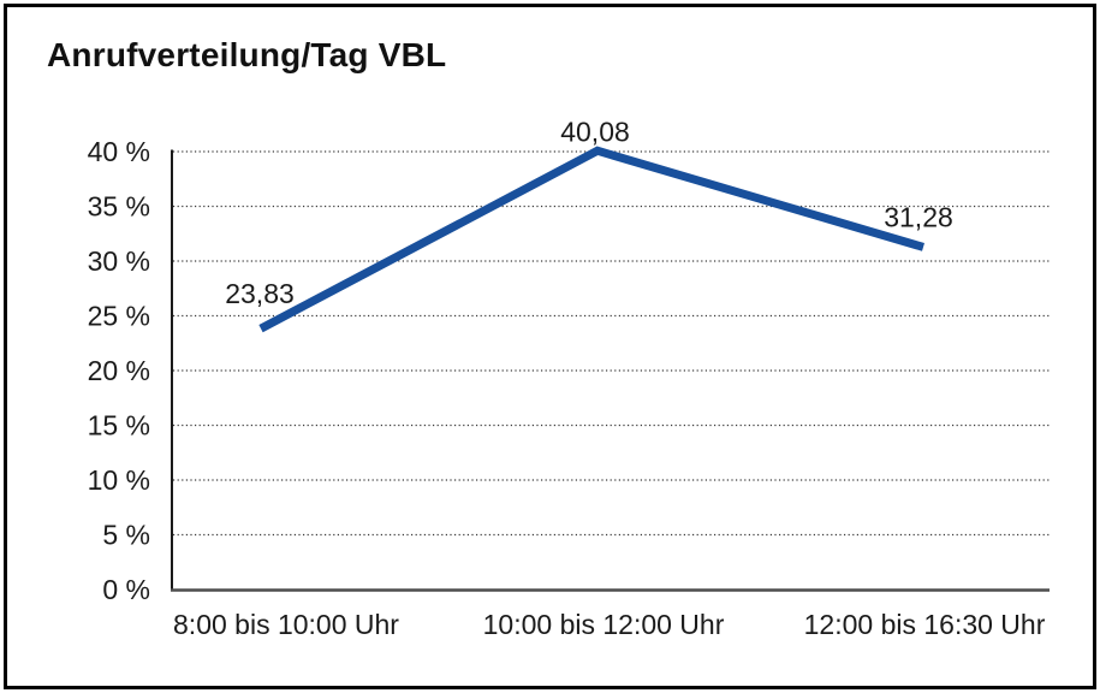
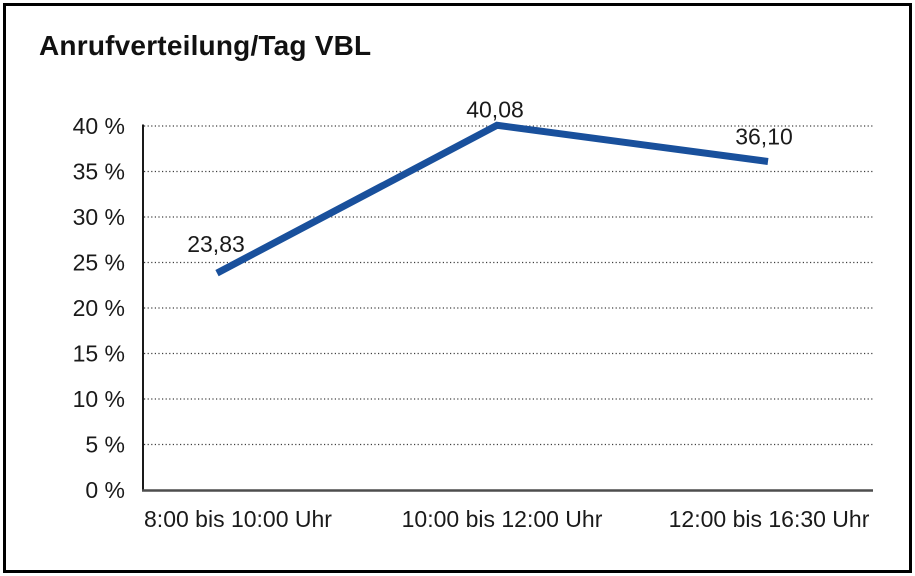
12:00 bis 16:30 Uhr: 31,28 -> 36,10
